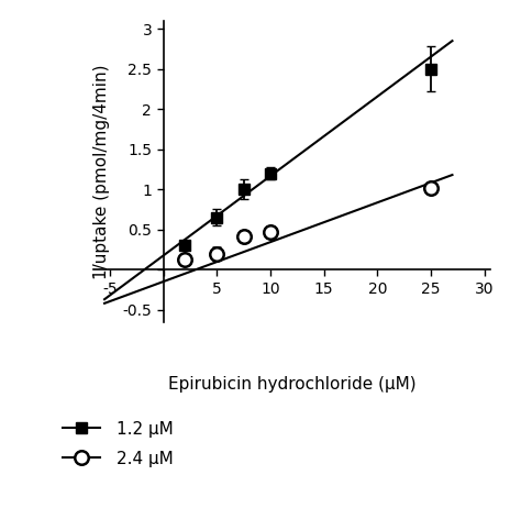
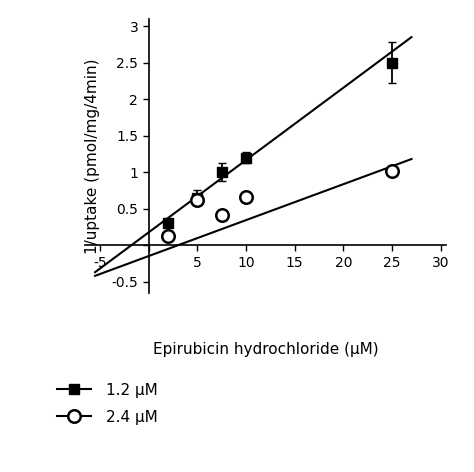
2.4 μM/5: 0.20 -> 0.62
2.4 μM/10: 0.47 -> 0.66
